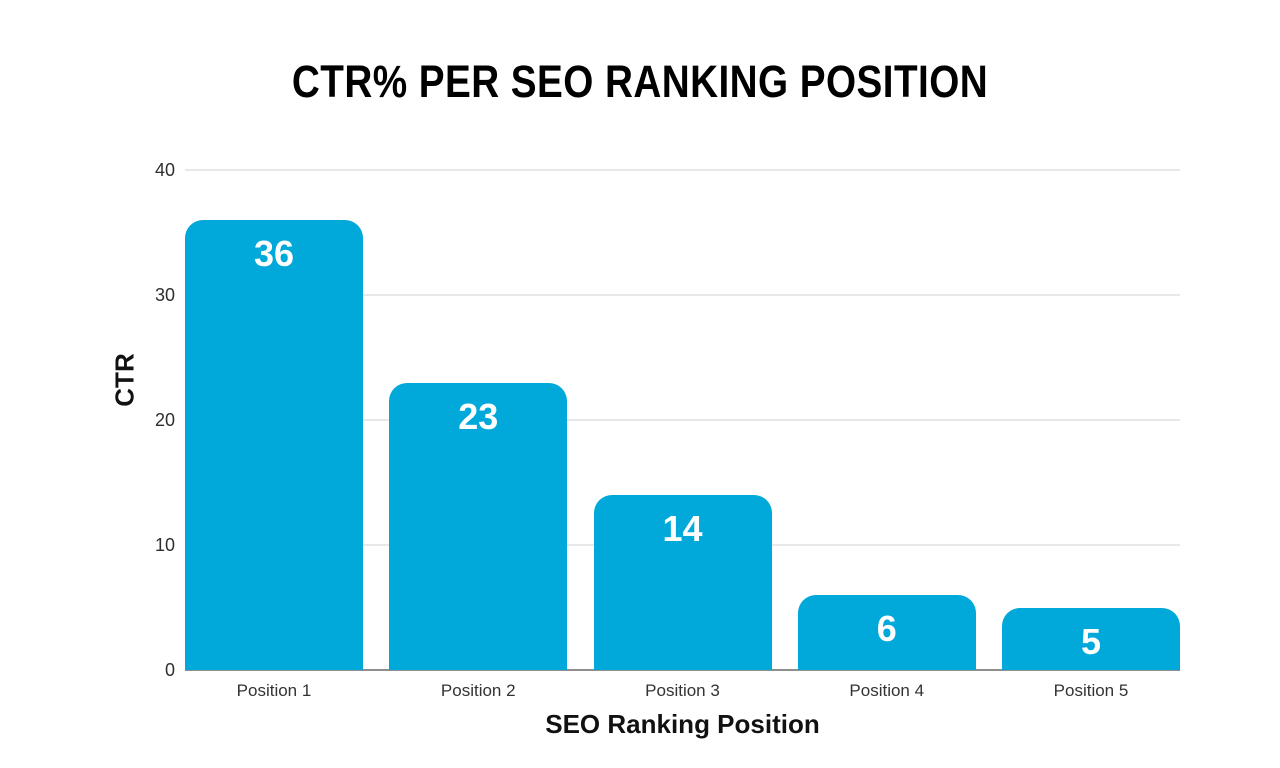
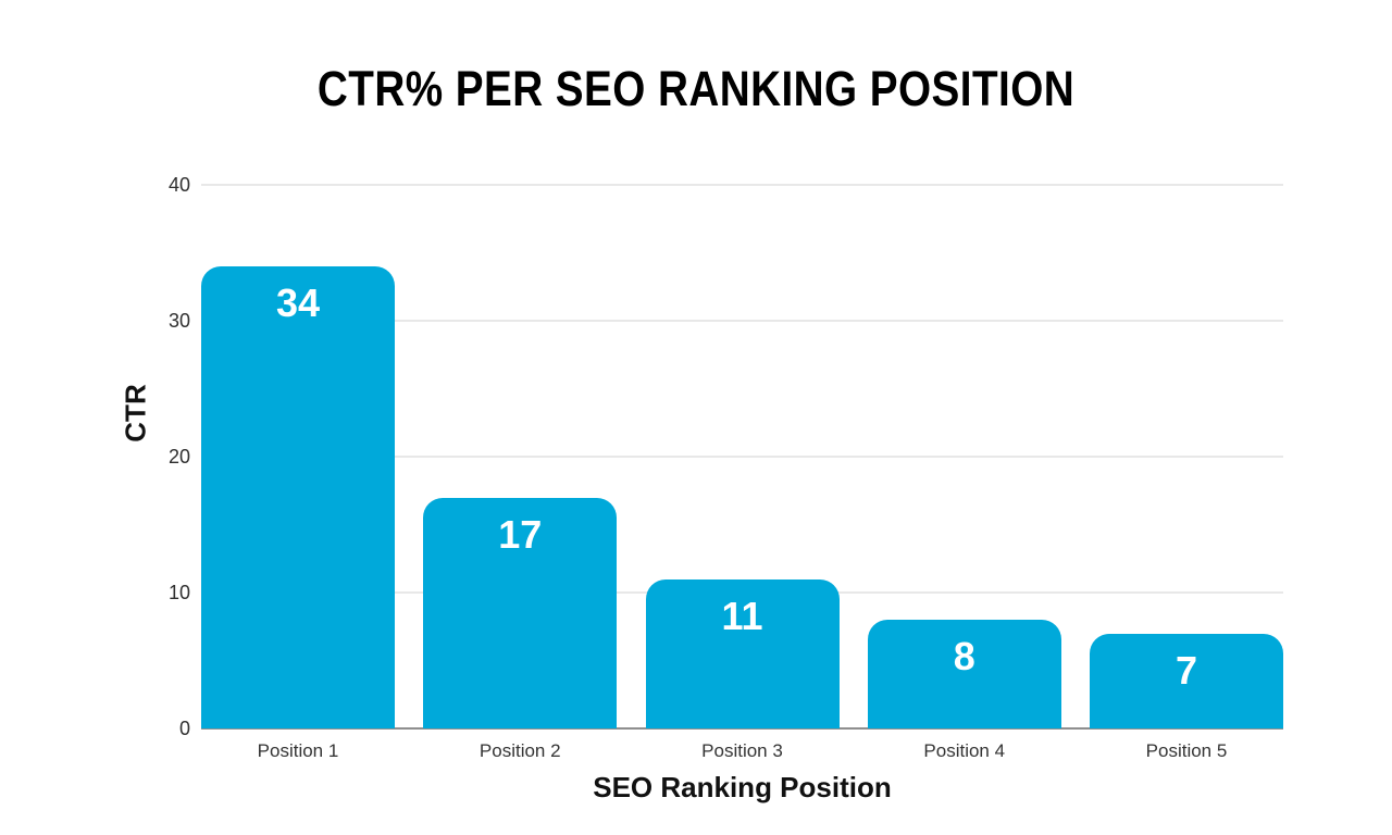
Position 1: 36 -> 34
Position 2: 23 -> 17
Position 3: 14 -> 11
Position 4: 6 -> 8
Position 5: 5 -> 7
